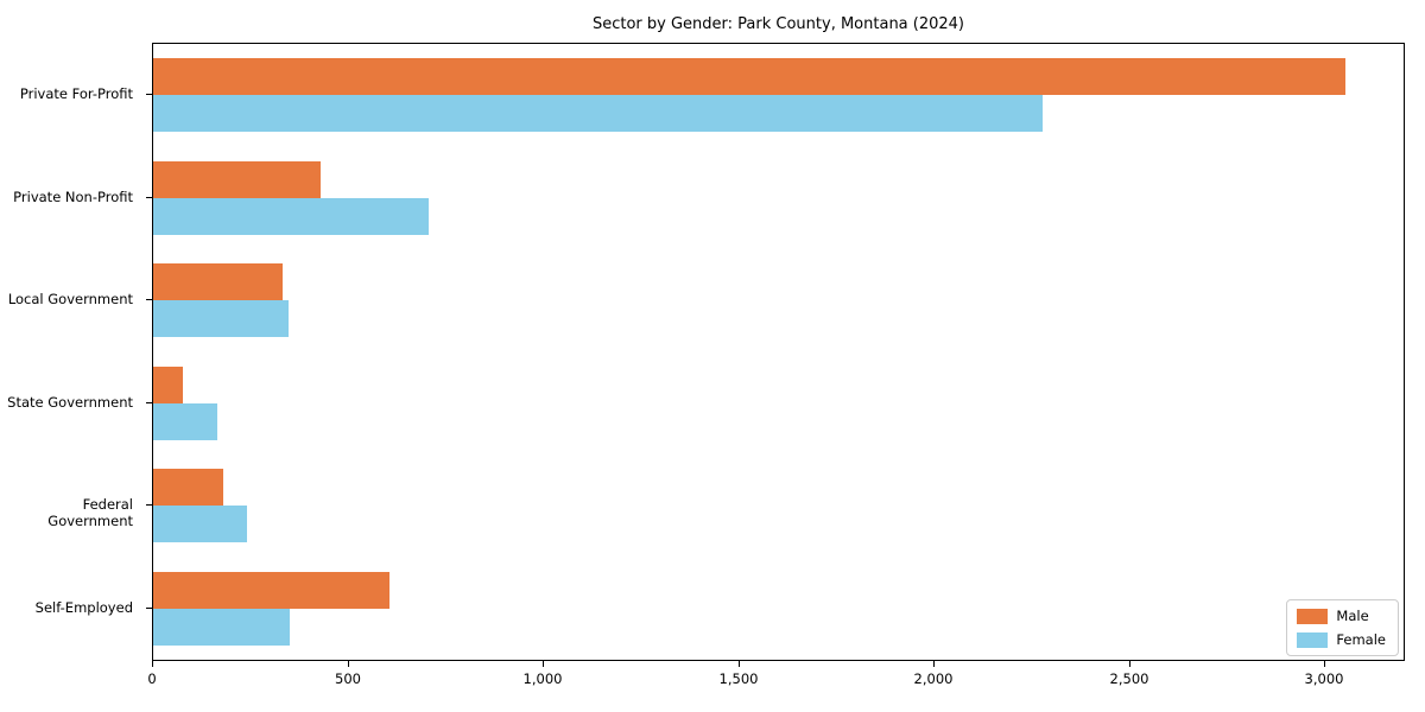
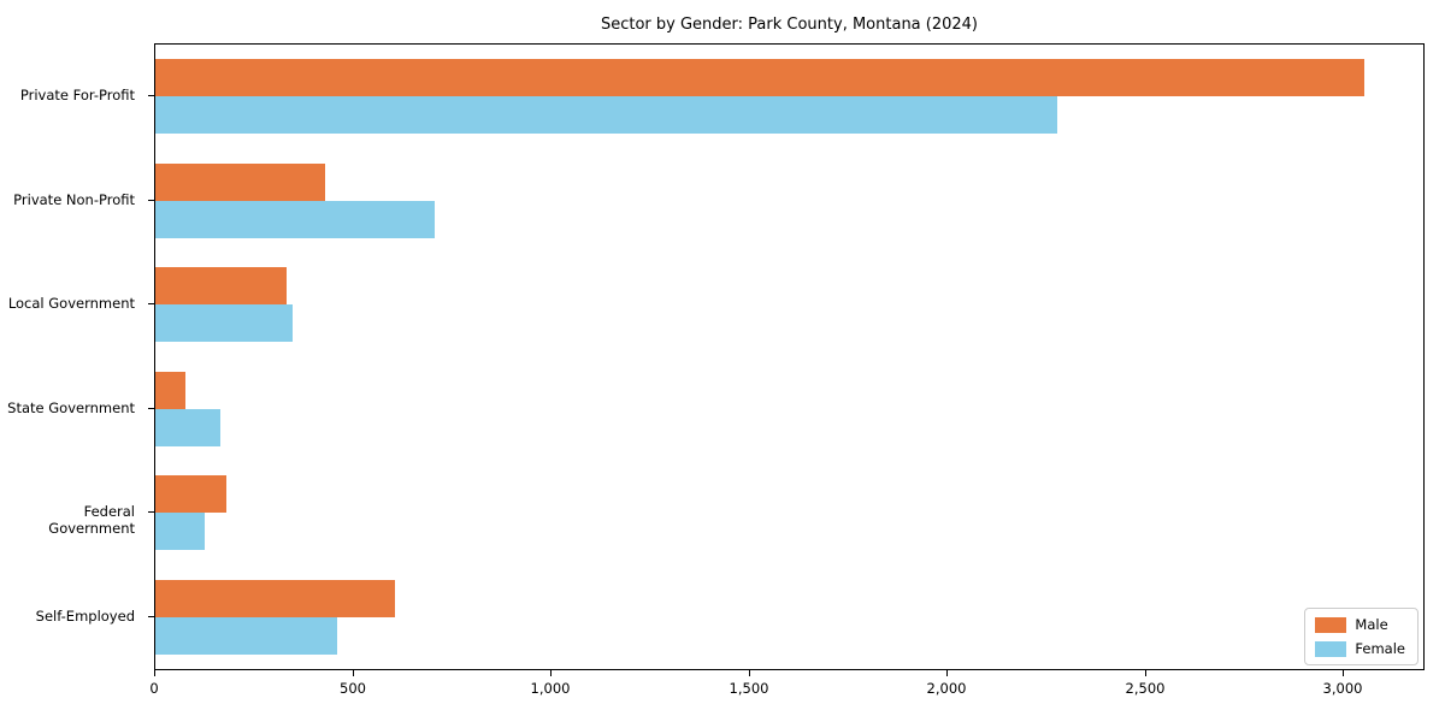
Female/Federal Government: 240 -> 120
Female/Self-Employed: 350 -> 460
